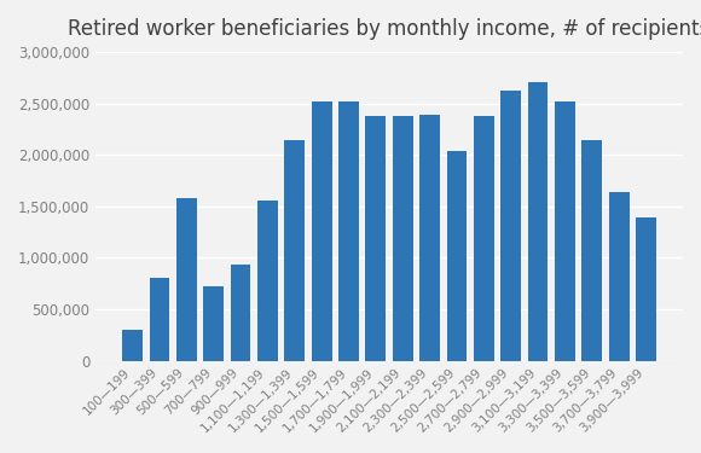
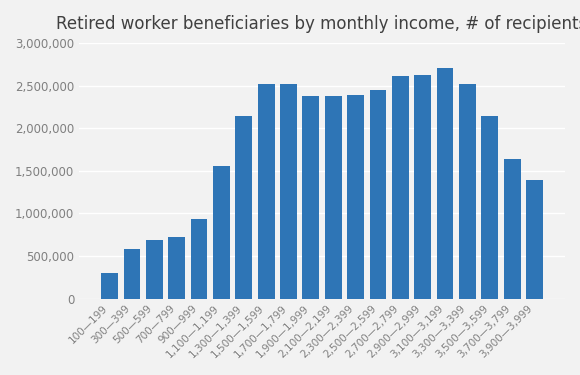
300—399: 800,000 -> 580,000
500—599: 1,580,000 -> 690,000
2,500—2,599: 2,040,000 -> 2,450,000
2,700—2,799: 2,380,000 -> 2,610,000
